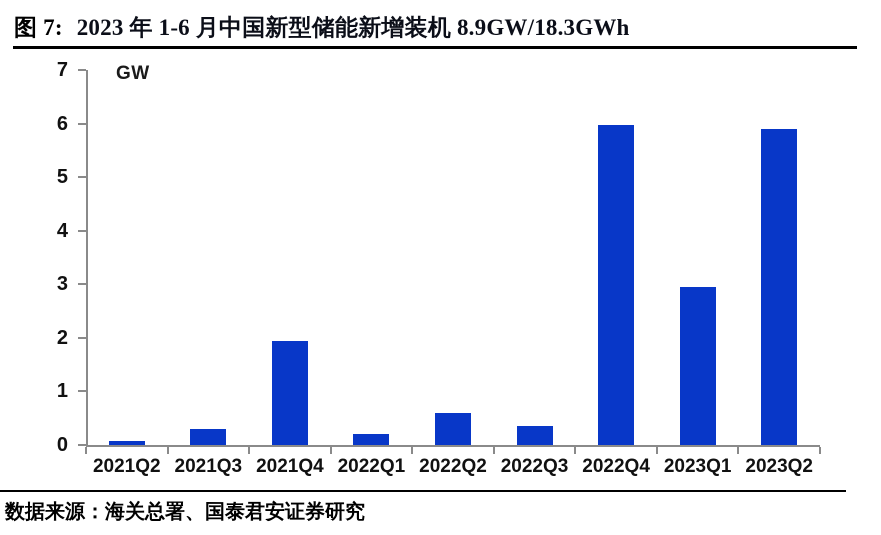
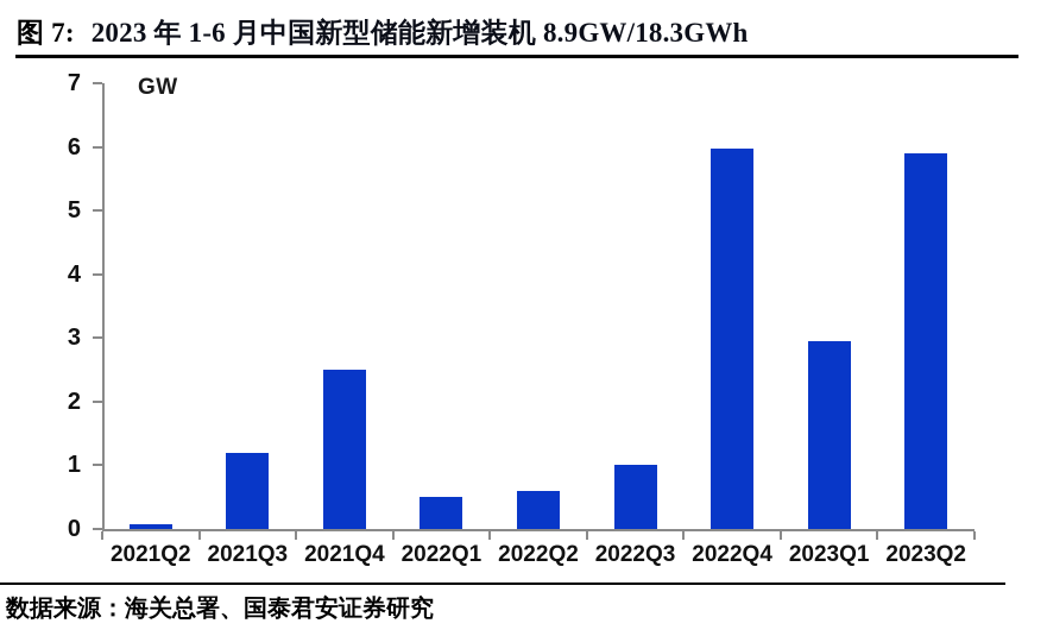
2021Q3: 0.3 -> 1.2
2021Q4: 1.9 -> 2.5
2022Q1: 0.2 -> 0.5
2022Q3: 0.3 -> 1.0
